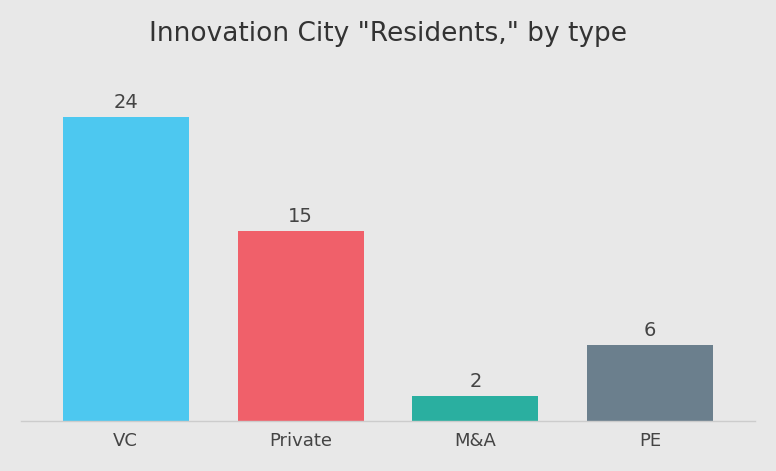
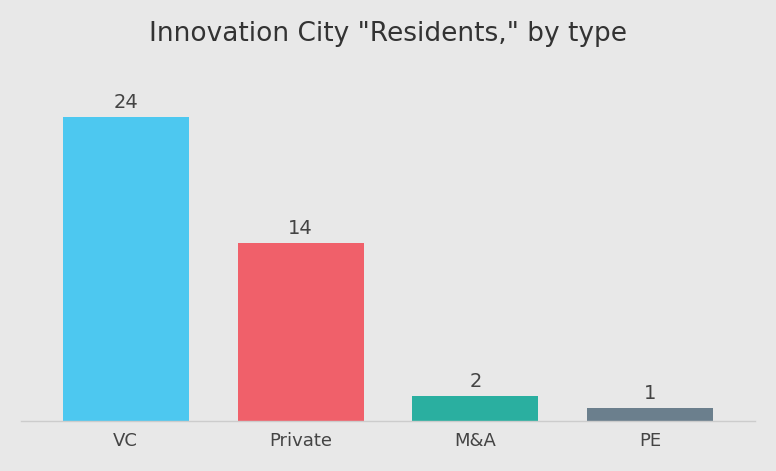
Private: 15 -> 14
PE: 6 -> 1
